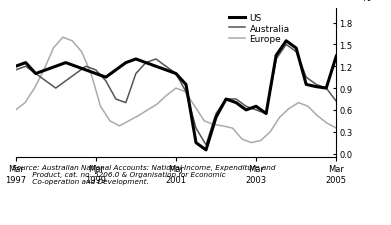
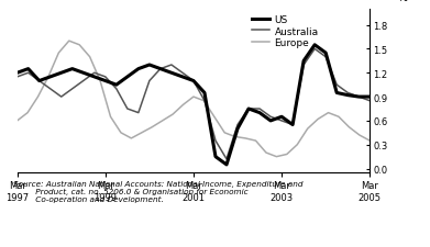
US/Mar 2005: 1.34 -> 0.90
Australia/Mar 2005: 0.72 -> 0.85
